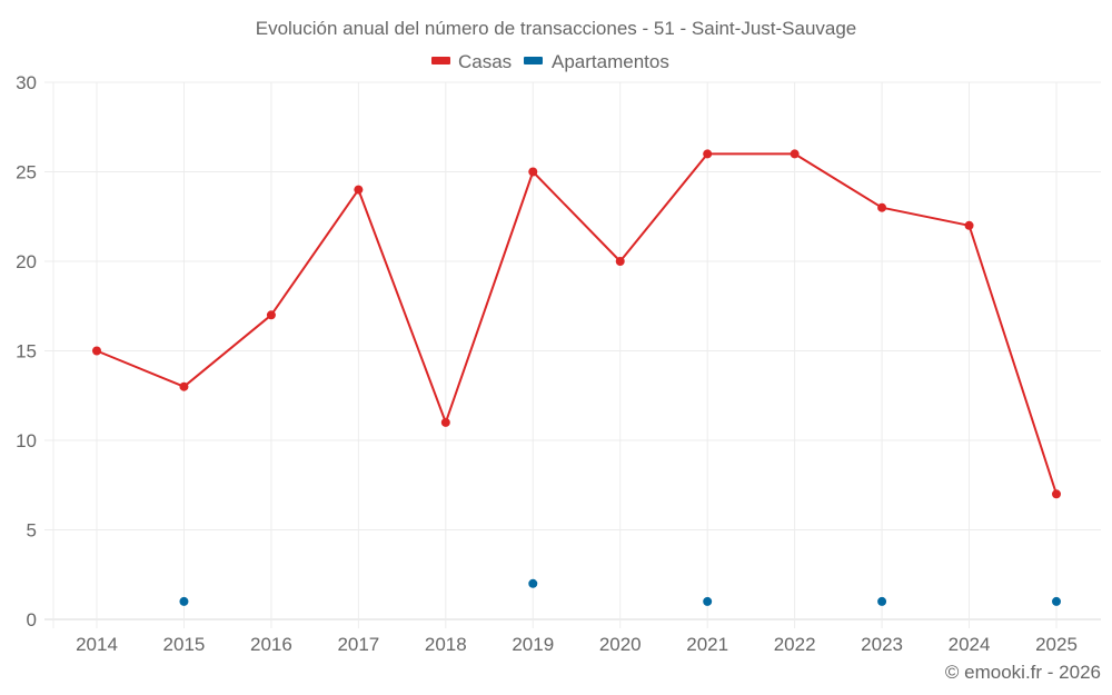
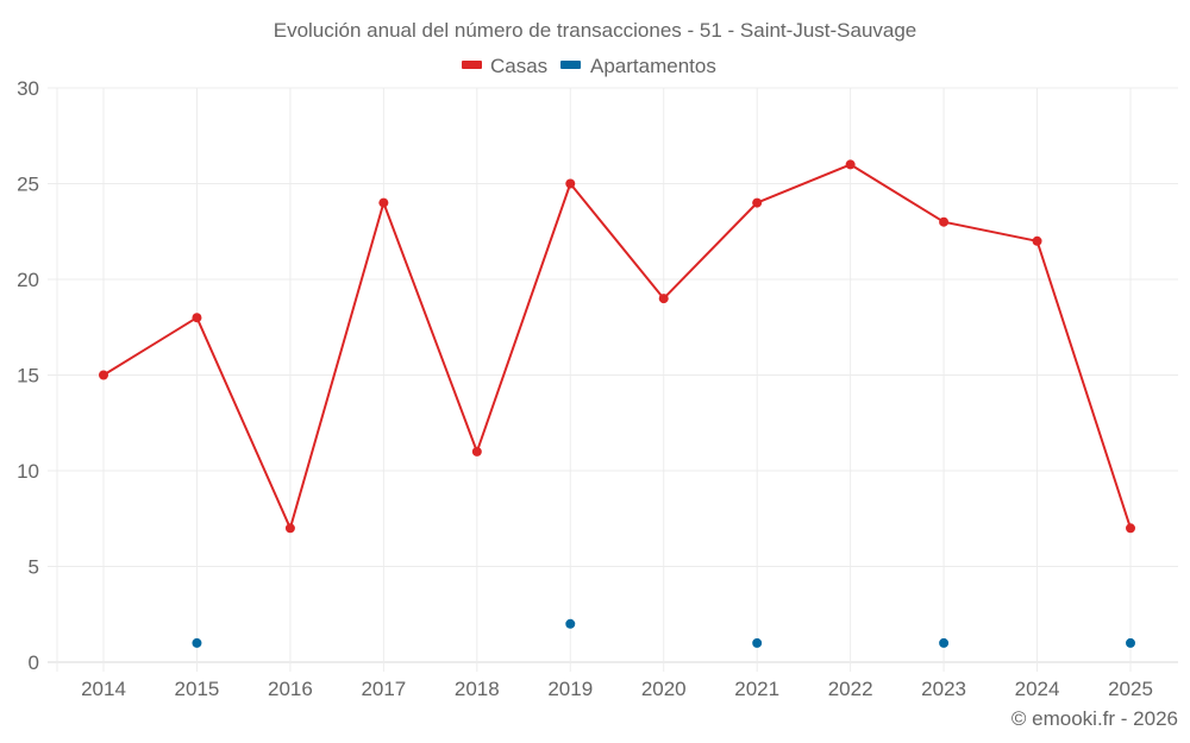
Casas/2015: 13 -> 18
Casas/2016: 17 -> 7
Casas/2020: 20 -> 19
Casas/2021: 26 -> 24
